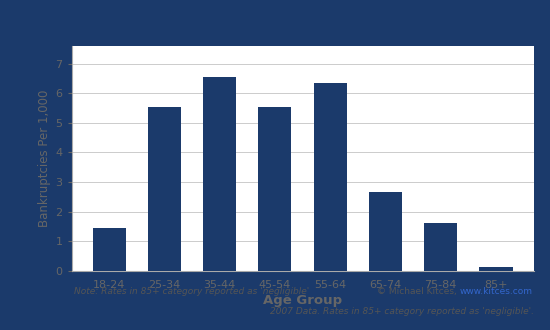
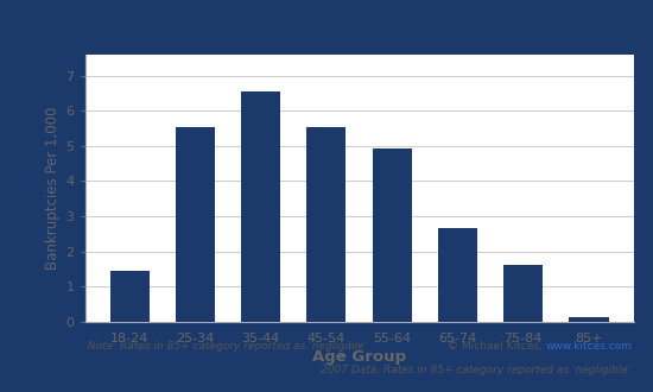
55-64: 6.35 -> 4.93
